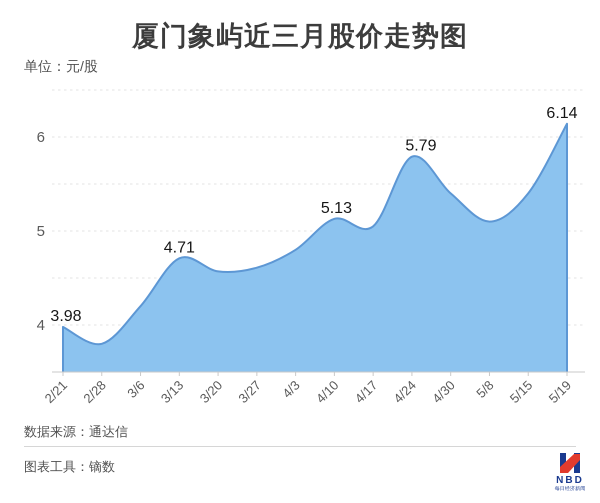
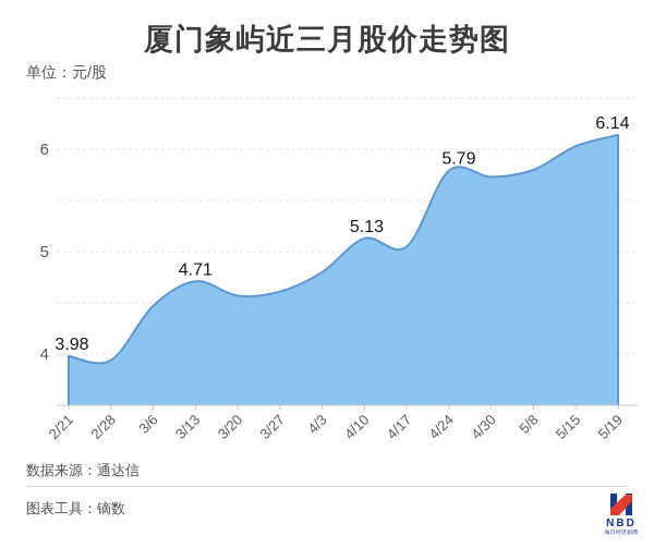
2/28: 3.8 -> 3.9
3/6: 4.2 -> 4.5
4/30: 5.4 -> 5.7
5/8: 5.1 -> 5.8
5/15: 5.4 -> 6.0
